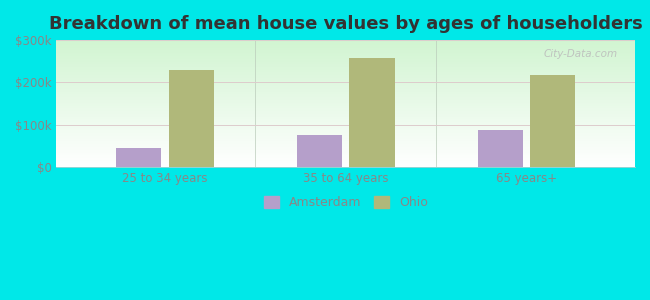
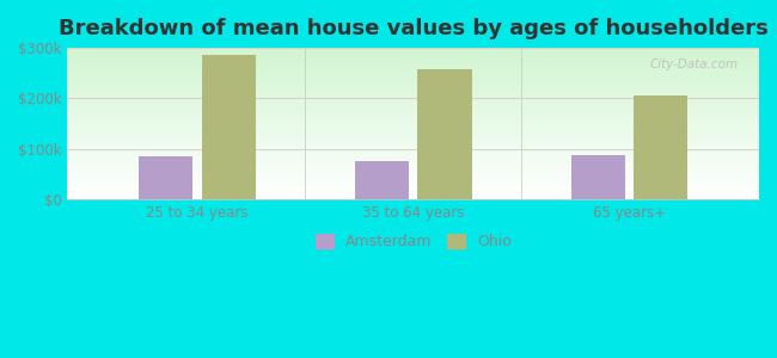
Amsterdam/25 to 34 years: $45k -> $85k
Ohio/25 to 34 years: $230k -> $285k
Ohio/65 years+: $218k -> $205k
